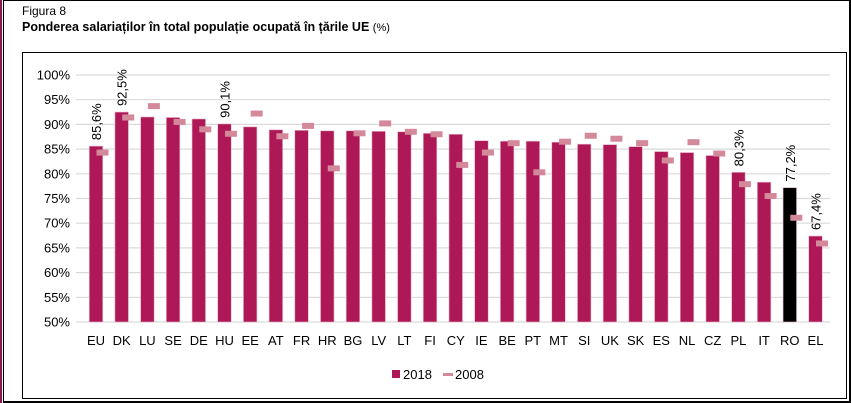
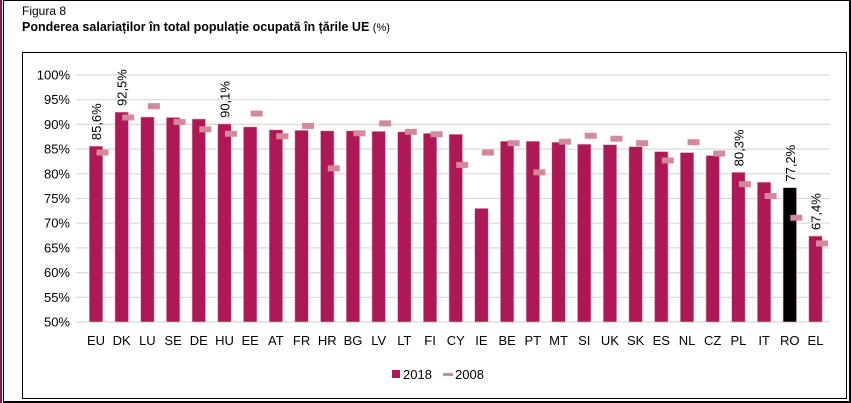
2018/IE: 87% -> 73%
